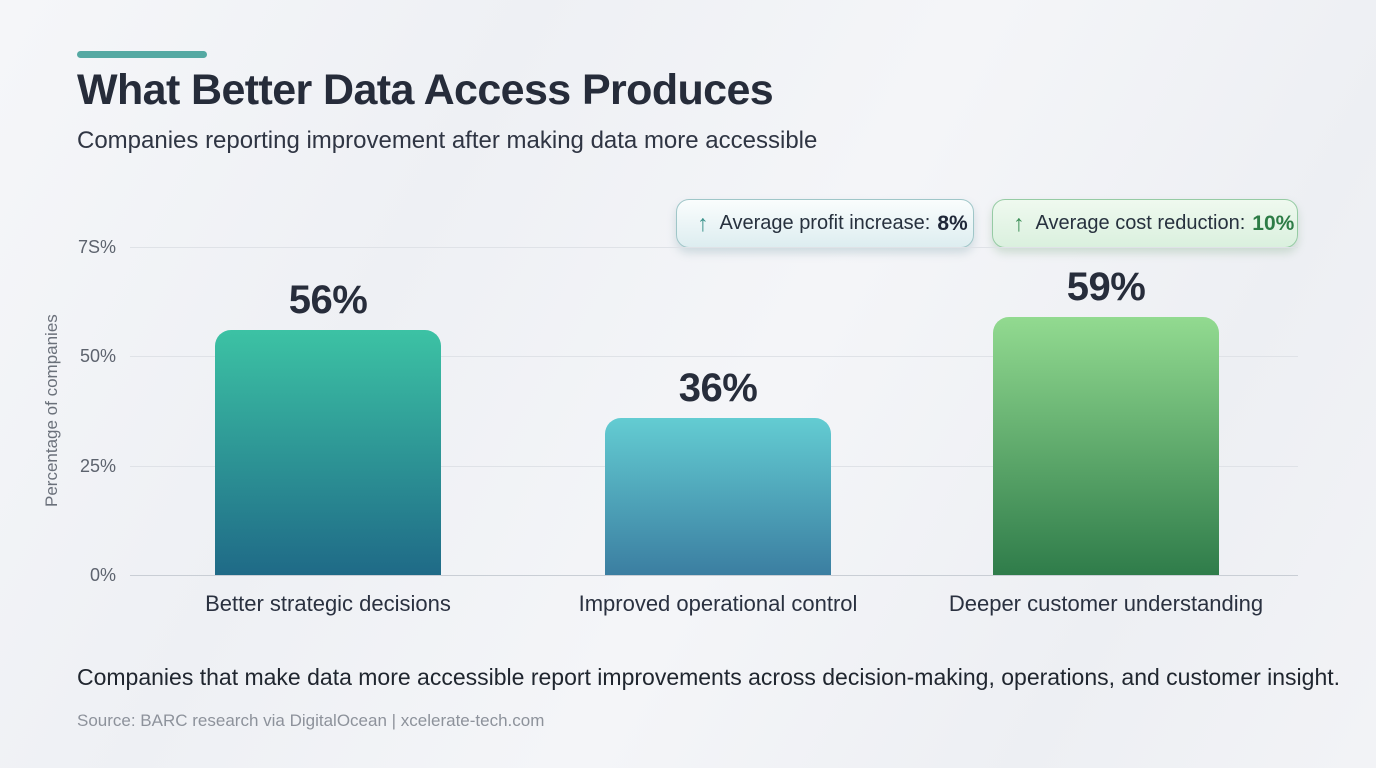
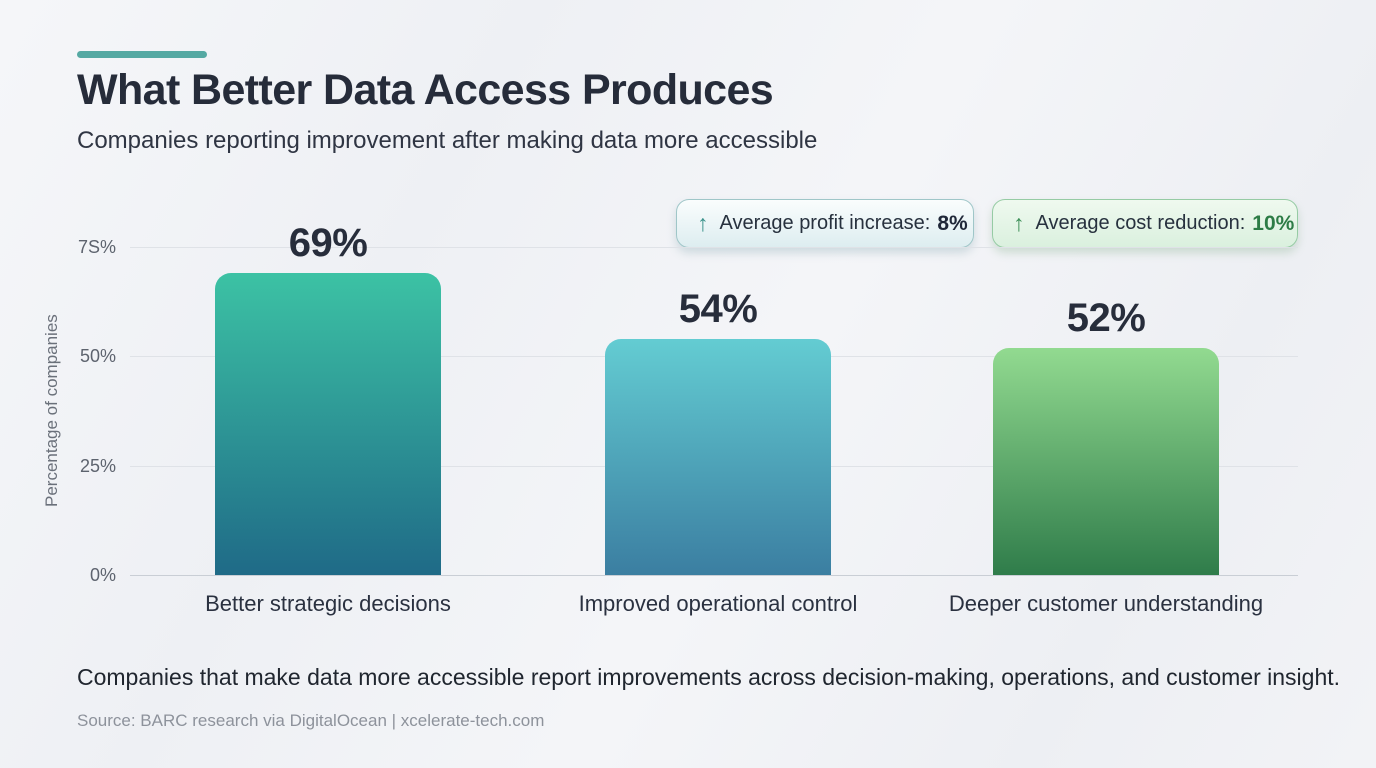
Better strategic decisions: 56% -> 69%
Improved operational control: 36% -> 54%
Deeper customer understanding: 59% -> 52%
